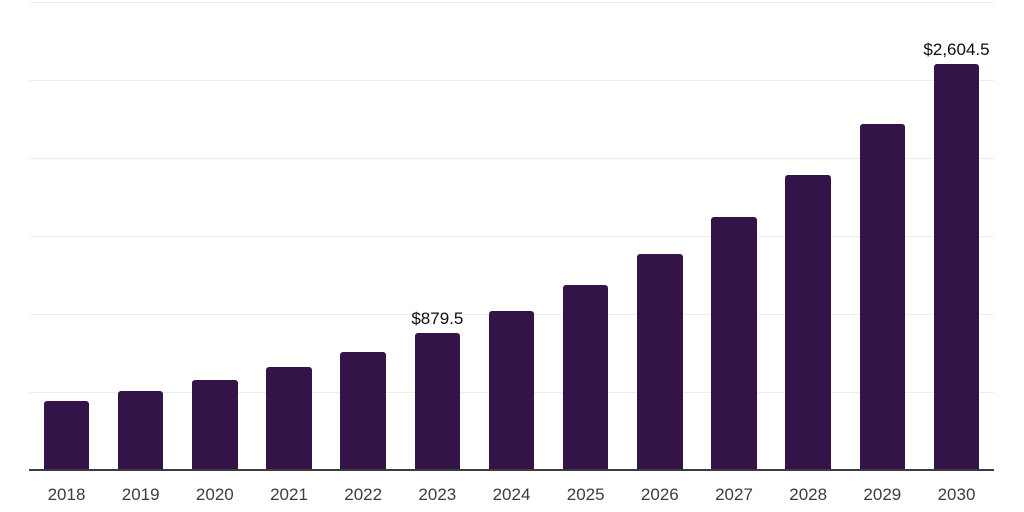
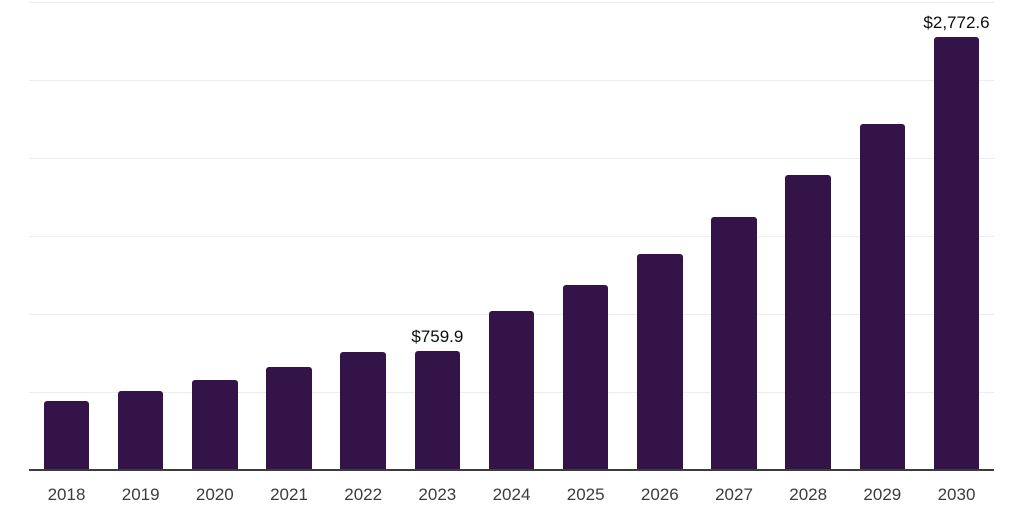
2023: $879.5 -> $759.9
2030: $2,604.5 -> $2,772.6
